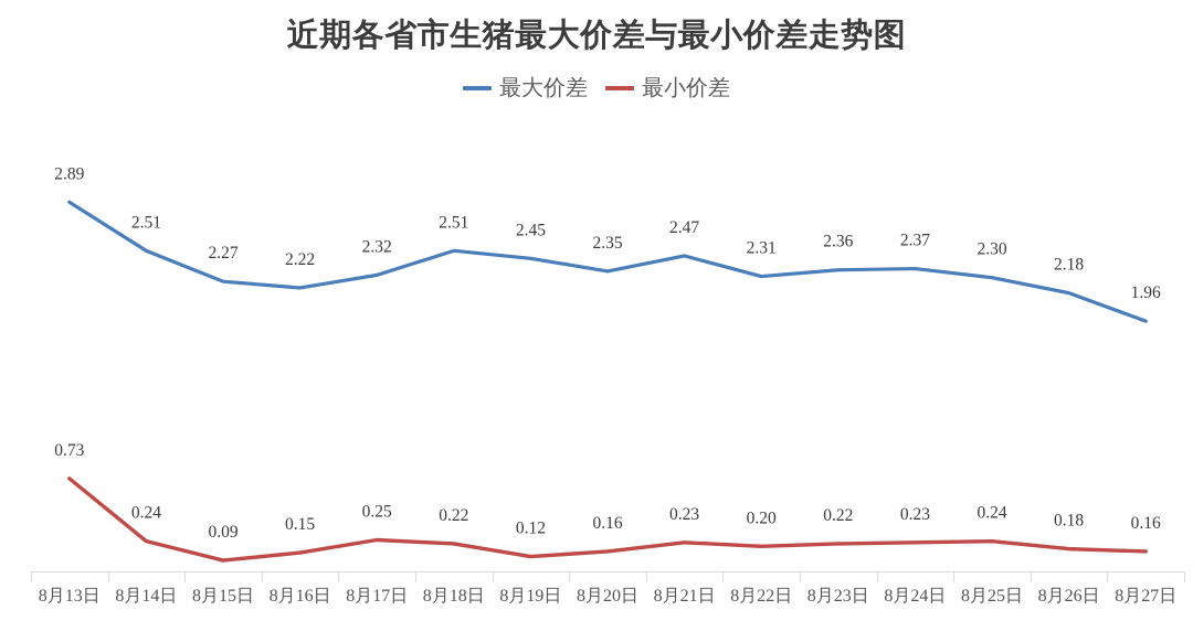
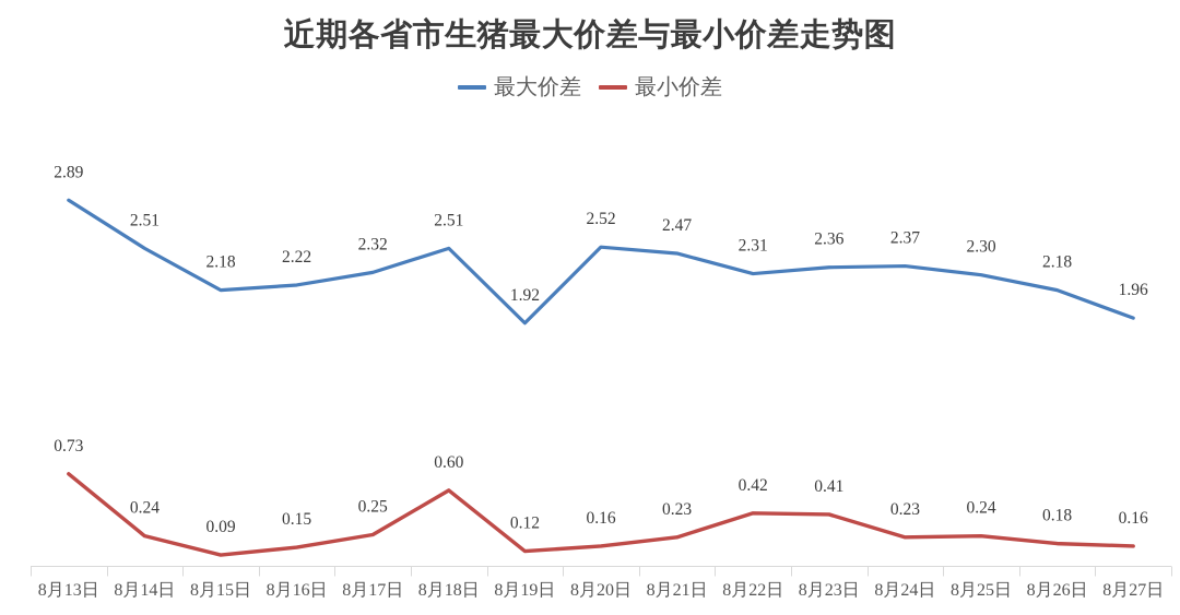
最大价差/8月15日: 2.27 -> 2.18
最小价差/8月18日: 0.22 -> 0.60
最大价差/8月19日: 2.45 -> 1.92
最大价差/8月20日: 2.35 -> 2.52
最小价差/8月22日: 0.20 -> 0.42
最小价差/8月23日: 0.22 -> 0.41
